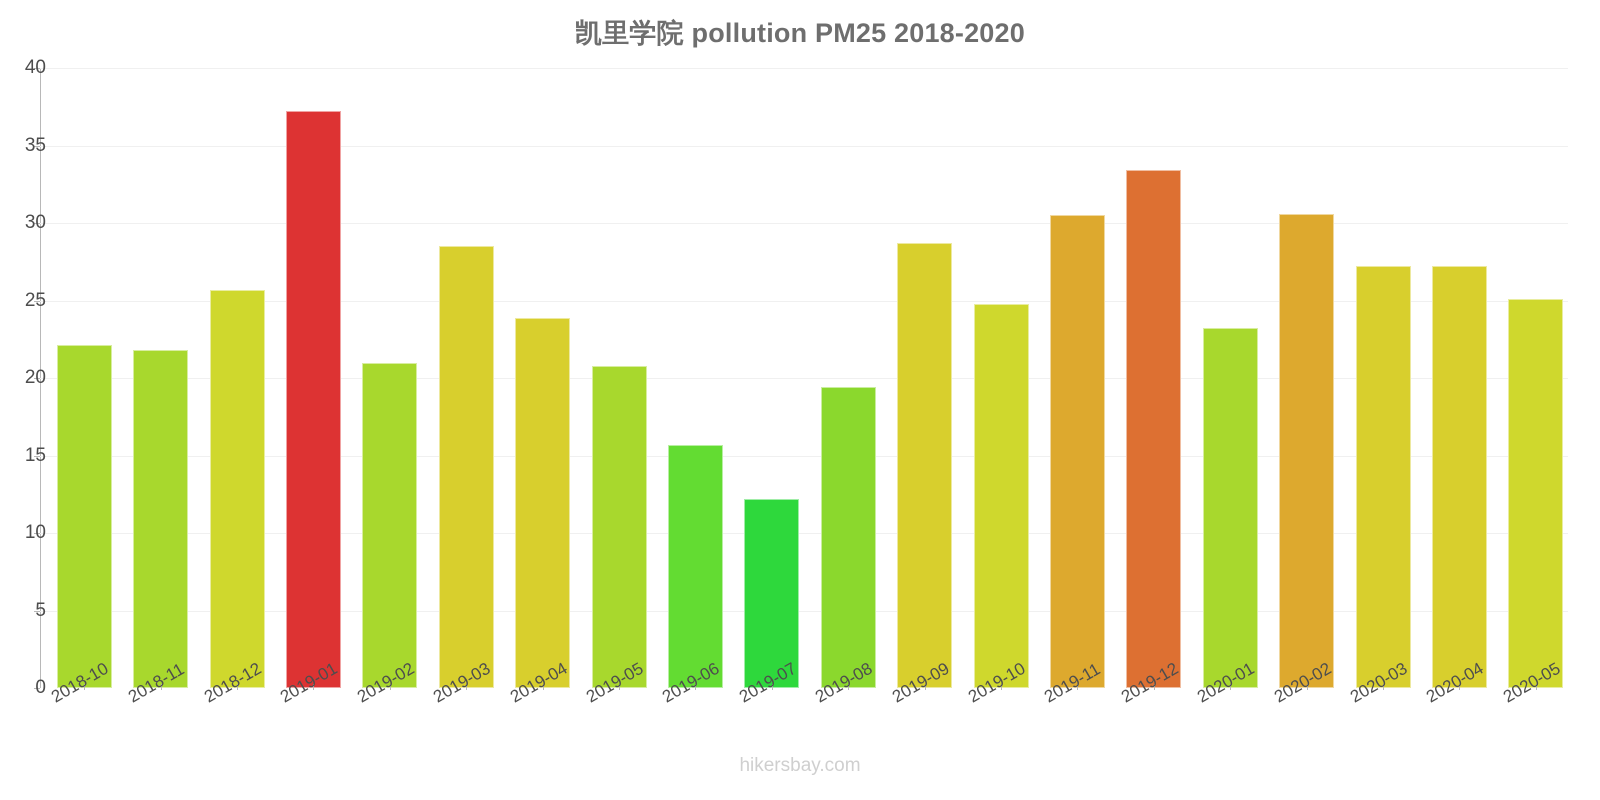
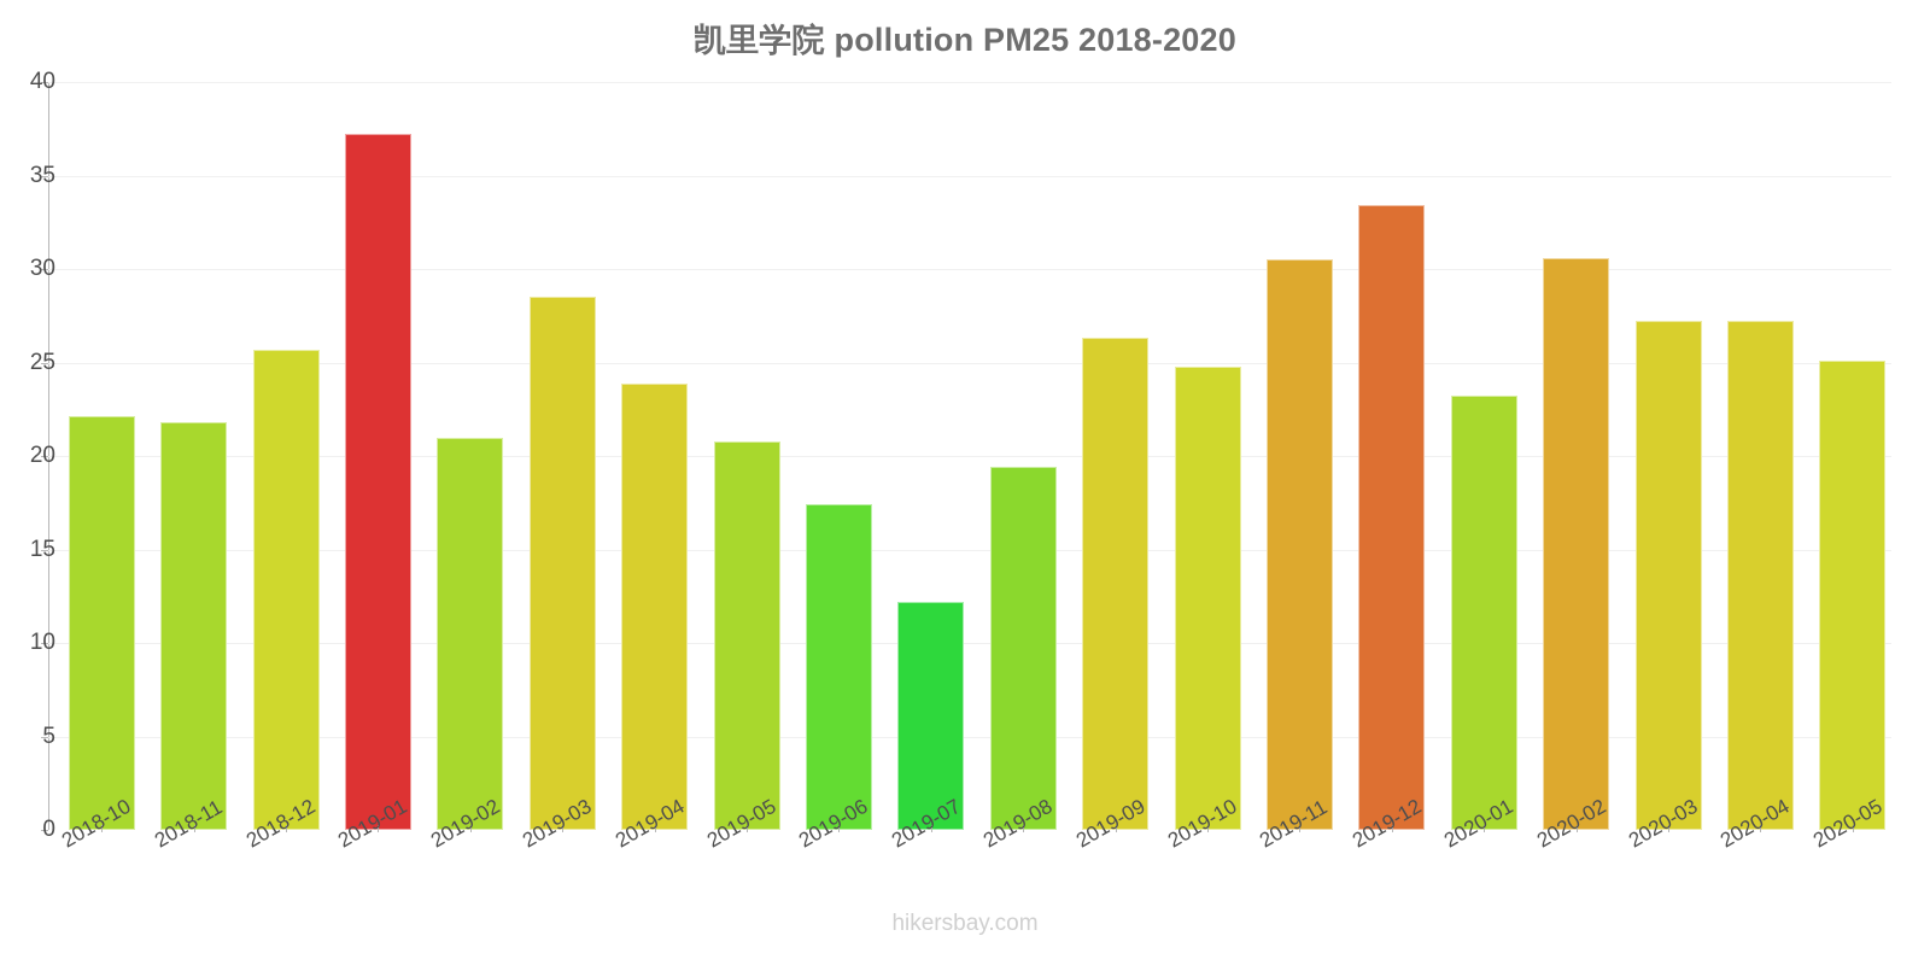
2019-06: 15.7 -> 17.4
2019-09: 28.7 -> 26.3
